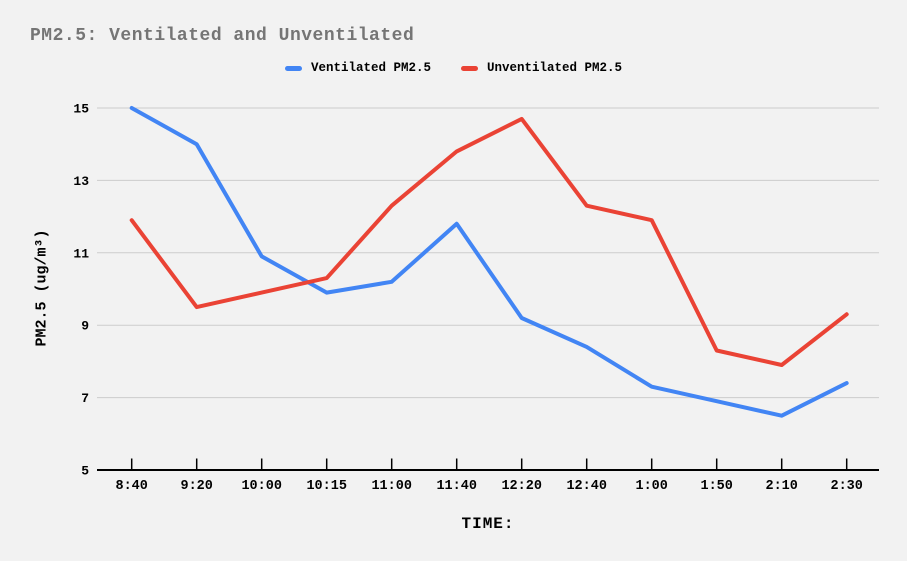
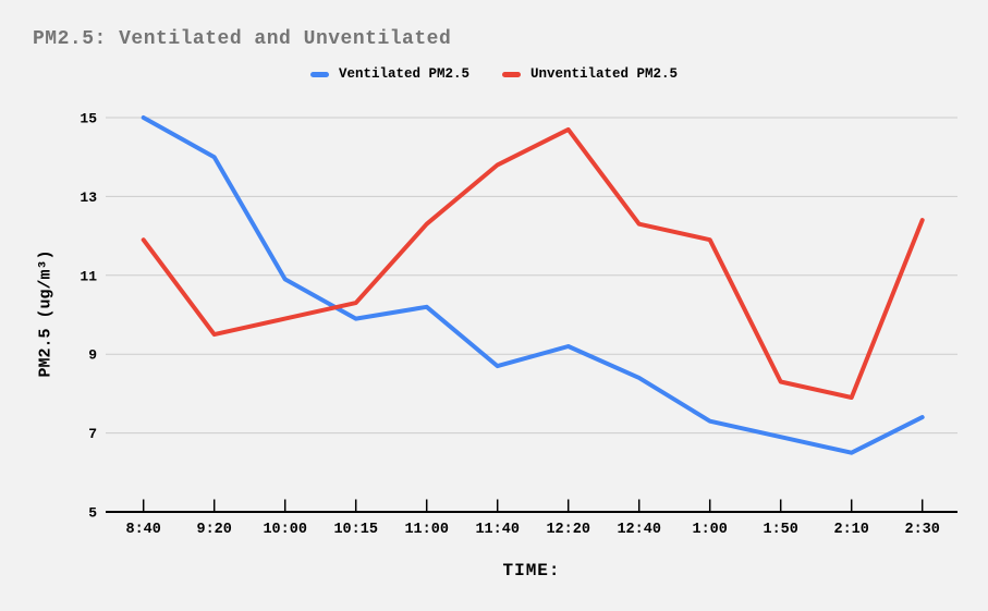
Ventilated PM2.5/11:40: 11.8 -> 8.7
Unventilated PM2.5/2:30: 9.3 -> 12.4
